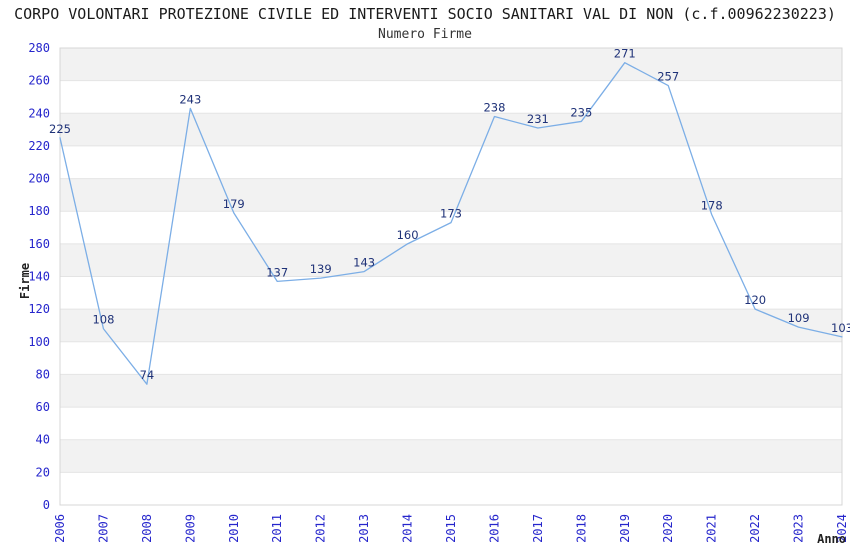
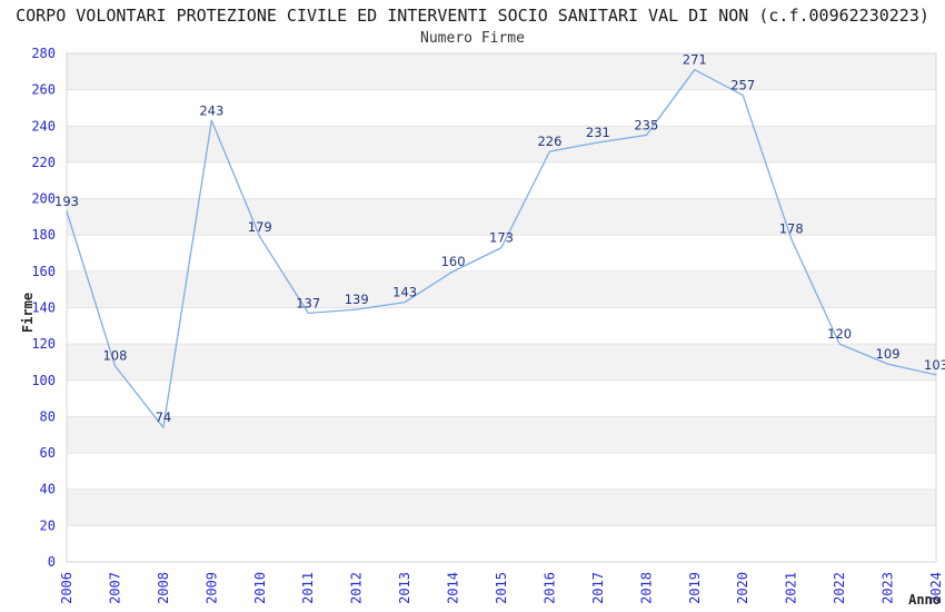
2006: 225 -> 193
2016: 238 -> 226
